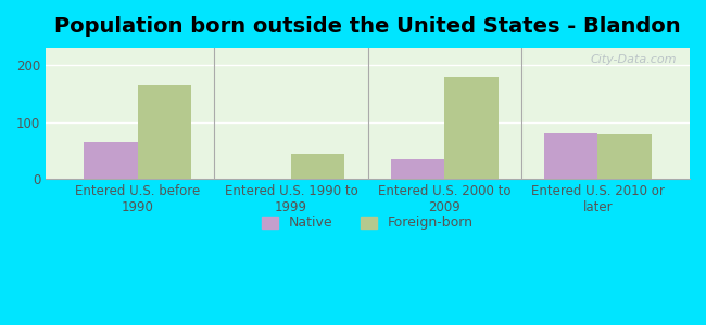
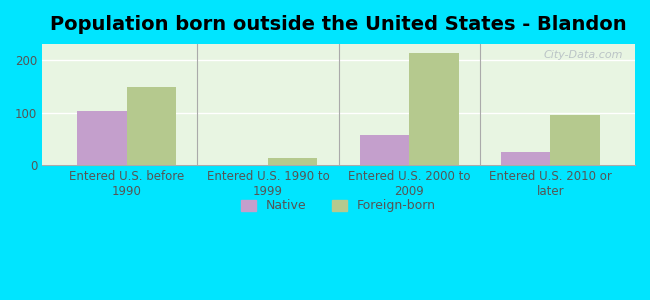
Native/Entered U.S. before 1990: 65 -> 102
Foreign-born/Entered U.S. before 1990: 165 -> 148
Foreign-born/Entered U.S. 1990 to 1999: 45 -> 14
Native/Entered U.S. 2000 to 2009: 35 -> 58
Foreign-born/Entered U.S. 2000 to 2009: 178 -> 212
Native/Entered U.S. 2010 or later: 80 -> 26
Foreign-born/Entered U.S. 2010 or later: 78 -> 96
